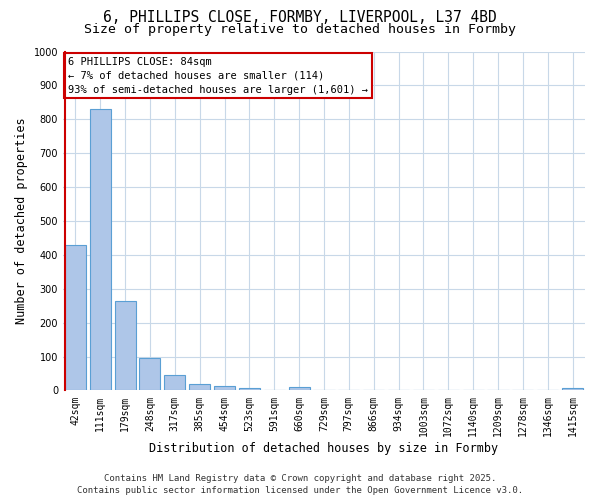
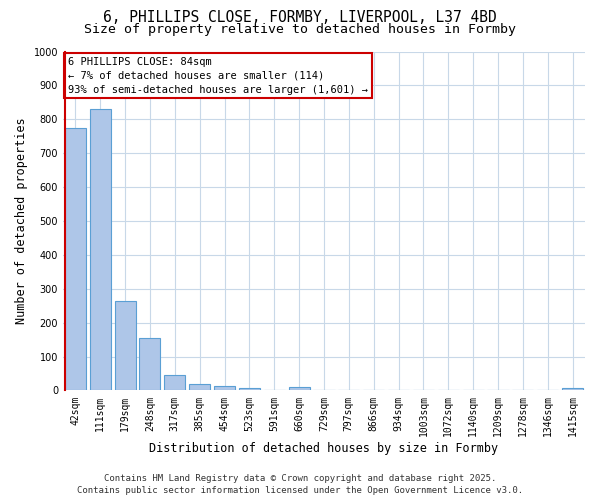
42sqm: 430 -> 775
248sqm: 95 -> 155
